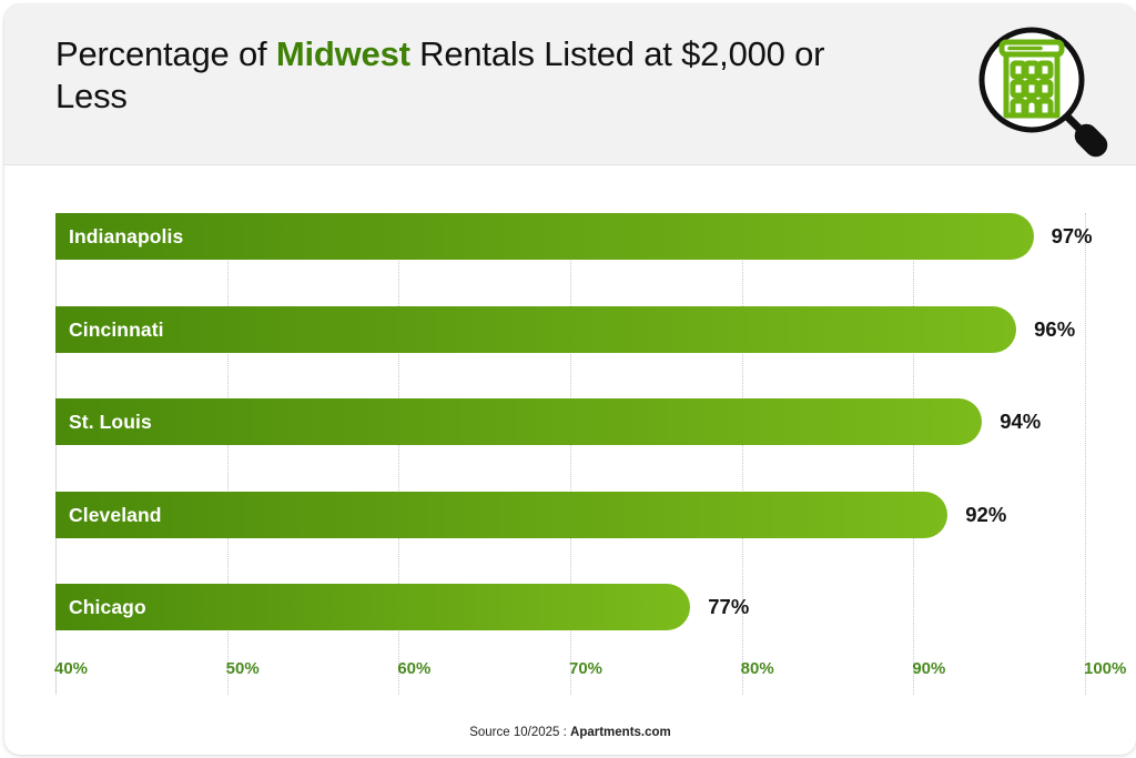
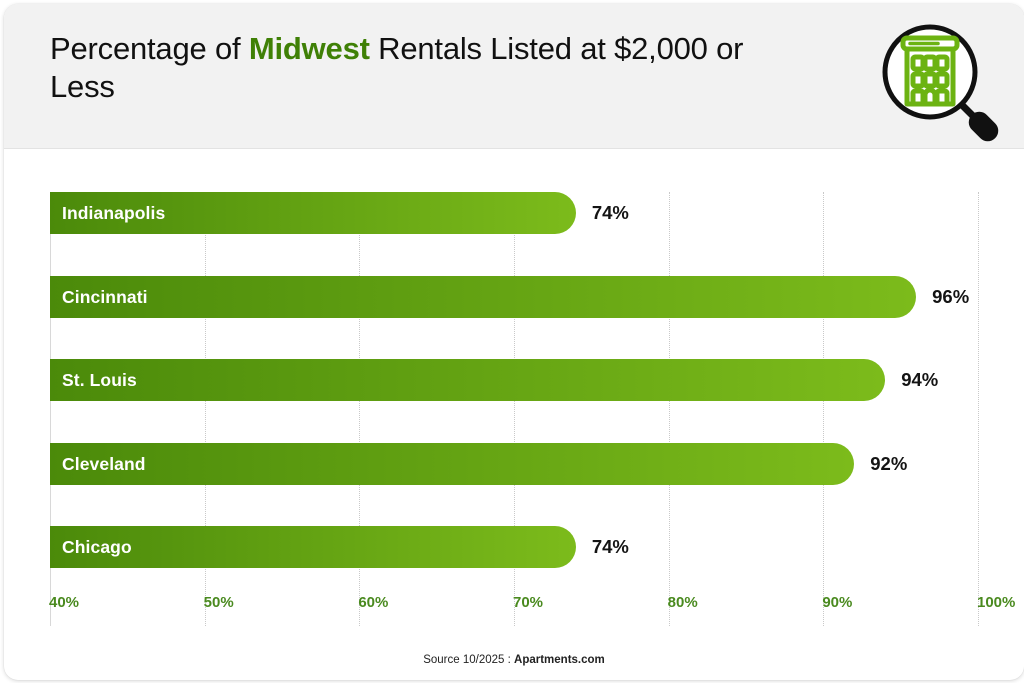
Indianapolis: 97% -> 74%
Chicago: 77% -> 74%
